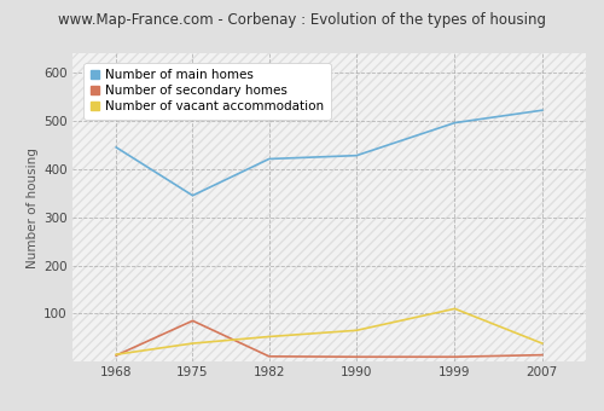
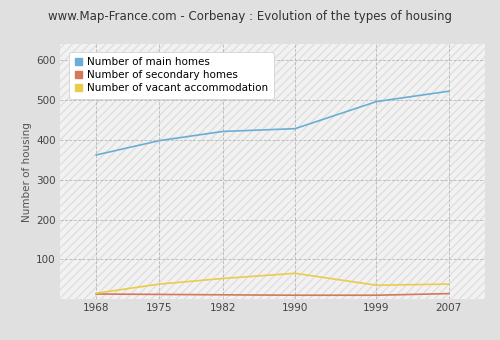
Number of main homes/1968: 445 -> 362
Number of main homes/1975: 345 -> 398
Number of secondary homes/1975: 85 -> 12
Number of vacant accommodation/1999: 110 -> 35
